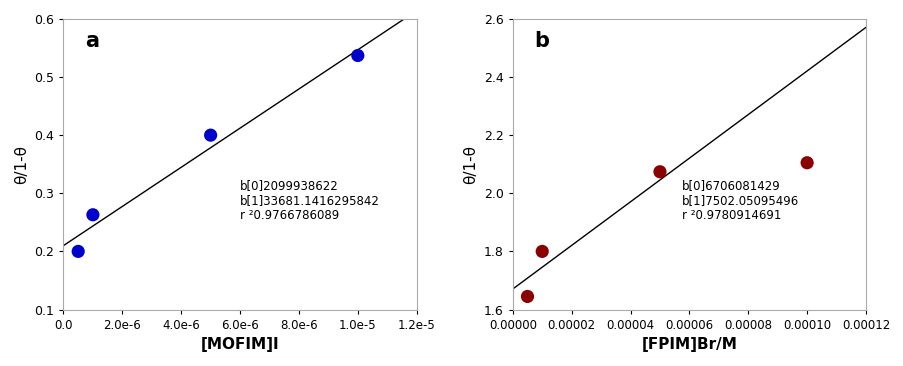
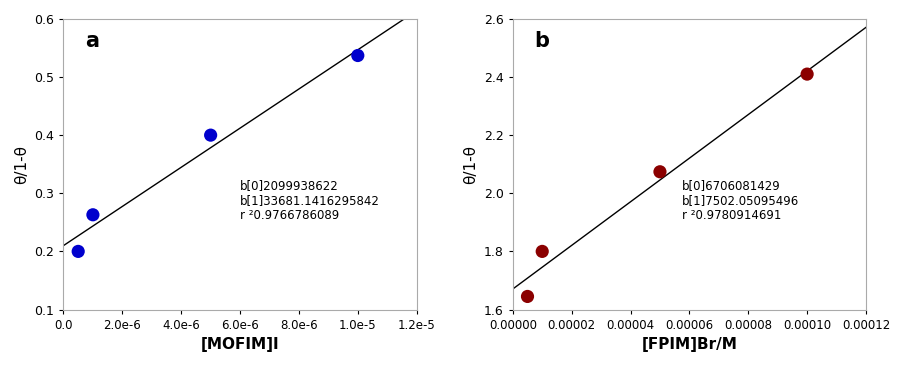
0.00010: 2.105 -> 2.410
